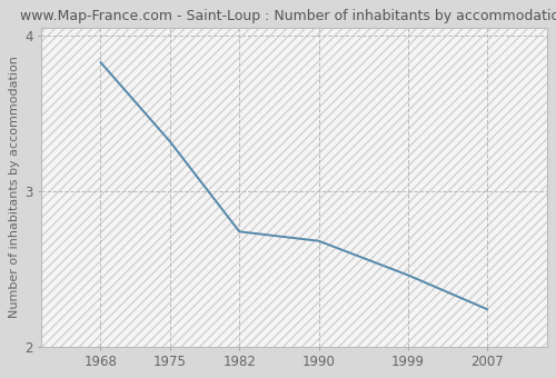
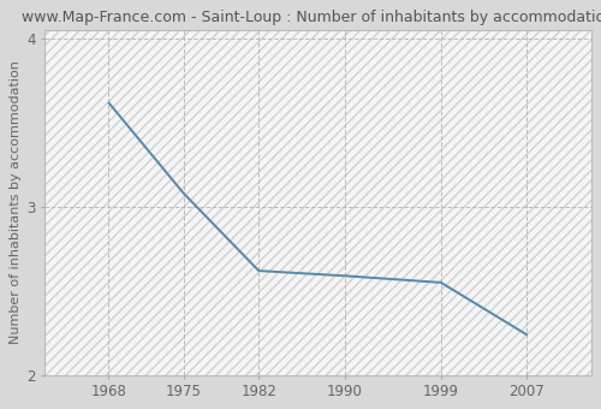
1968: 3.83 -> 3.62
1975: 3.32 -> 3.08
1982: 2.74 -> 2.62
1990: 2.68 -> 2.59
1999: 2.46 -> 2.55
